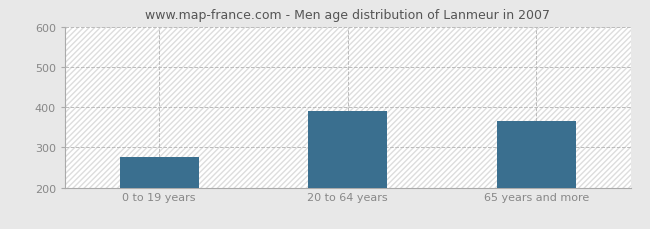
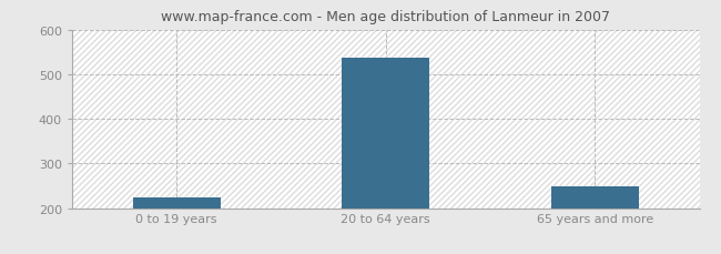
0 to 19 years: 275 -> 224
20 to 64 years: 390 -> 536
65 years and more: 365 -> 248
